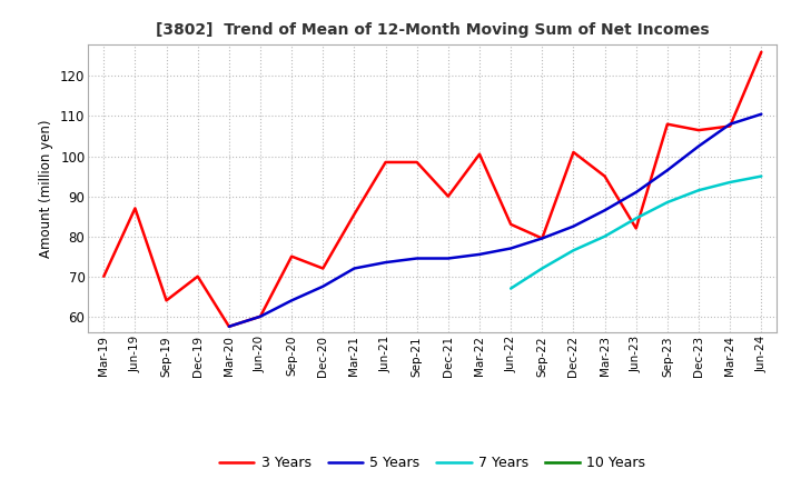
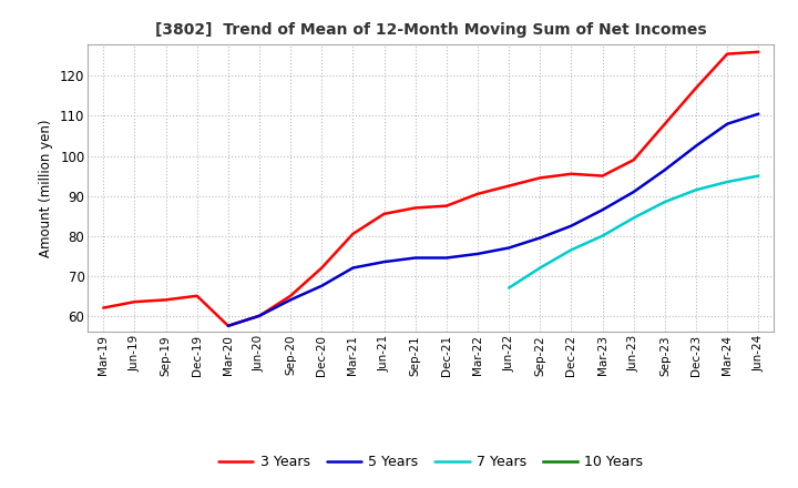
3 Years/Mar-19: 70.0 -> 62.0
3 Years/Jun-19: 87.0 -> 63.5
3 Years/Dec-19: 70.0 -> 65.0
3 Years/Sep-20: 75.0 -> 65.0
3 Years/Mar-21: 85.5 -> 80.5
3 Years/Jun-21: 98.5 -> 85.5
3 Years/Sep-21: 98.5 -> 87.0
3 Years/Dec-21: 90.0 -> 87.5
3 Years/Mar-22: 100.5 -> 90.5
3 Years/Jun-22: 83.0 -> 92.5
3 Years/Sep-22: 79.5 -> 94.5
3 Years/Dec-22: 101.0 -> 95.5
3 Years/Jun-23: 82.0 -> 99.0
3 Years/Dec-23: 106.5 -> 117.0
3 Years/Mar-24: 107.5 -> 125.5
